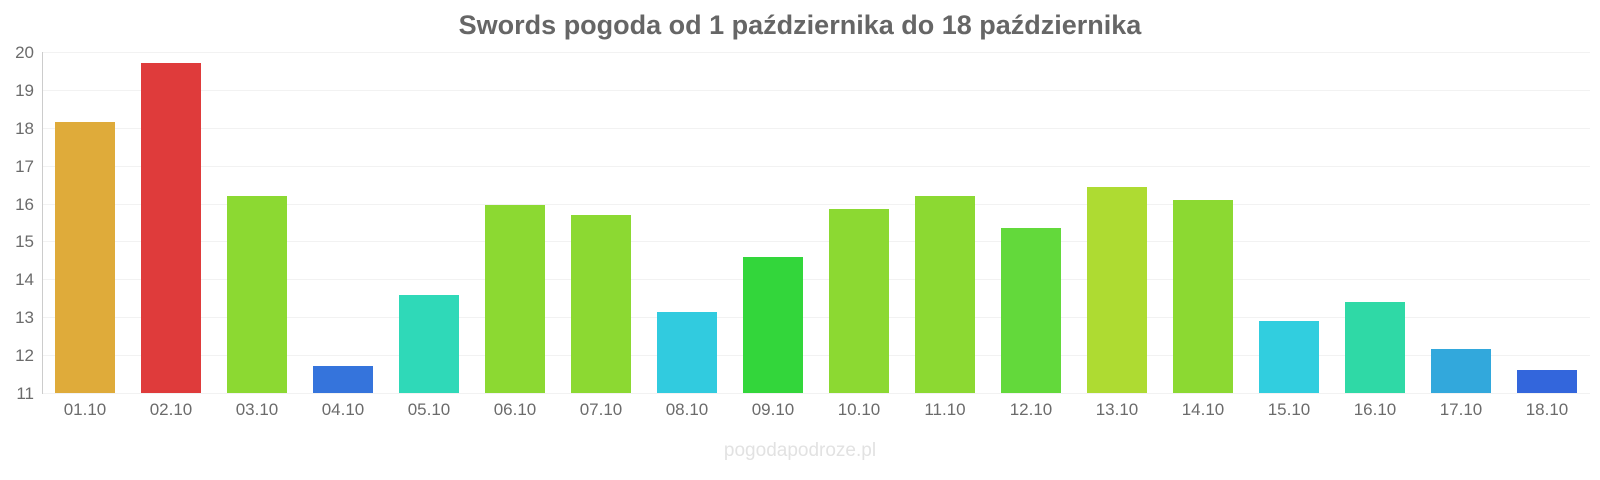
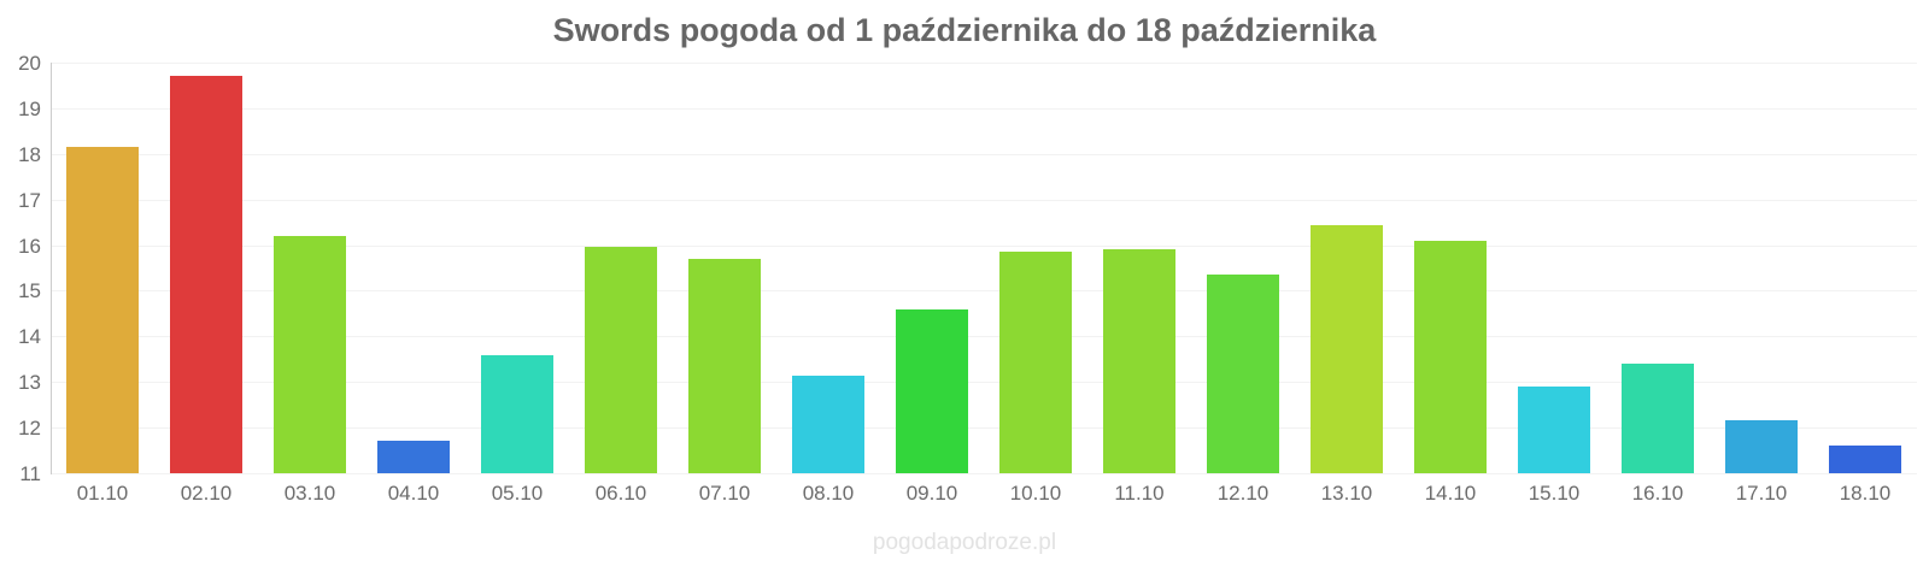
11.10: 16.2 -> 15.9
